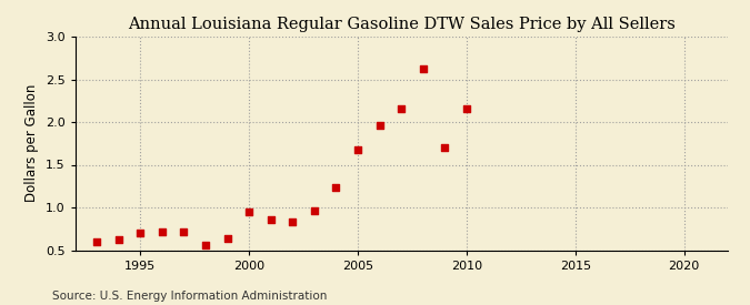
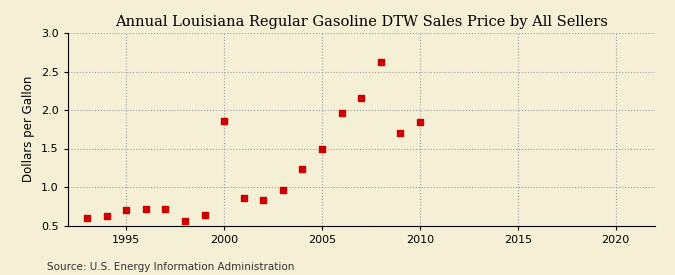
2000: 0.95 -> 1.86
2005: 1.67 -> 1.50
2010: 2.16 -> 1.84
